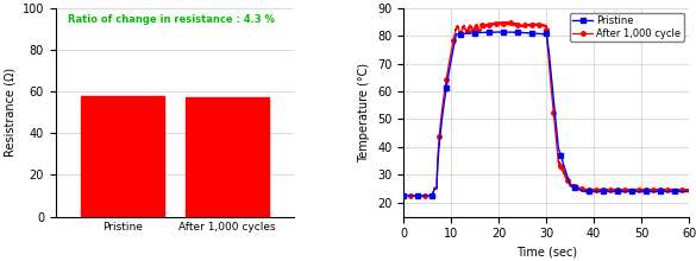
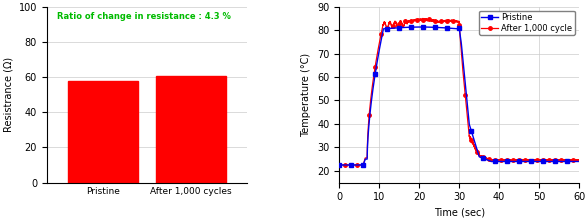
After 1,000 cycles: 57 -> 60
